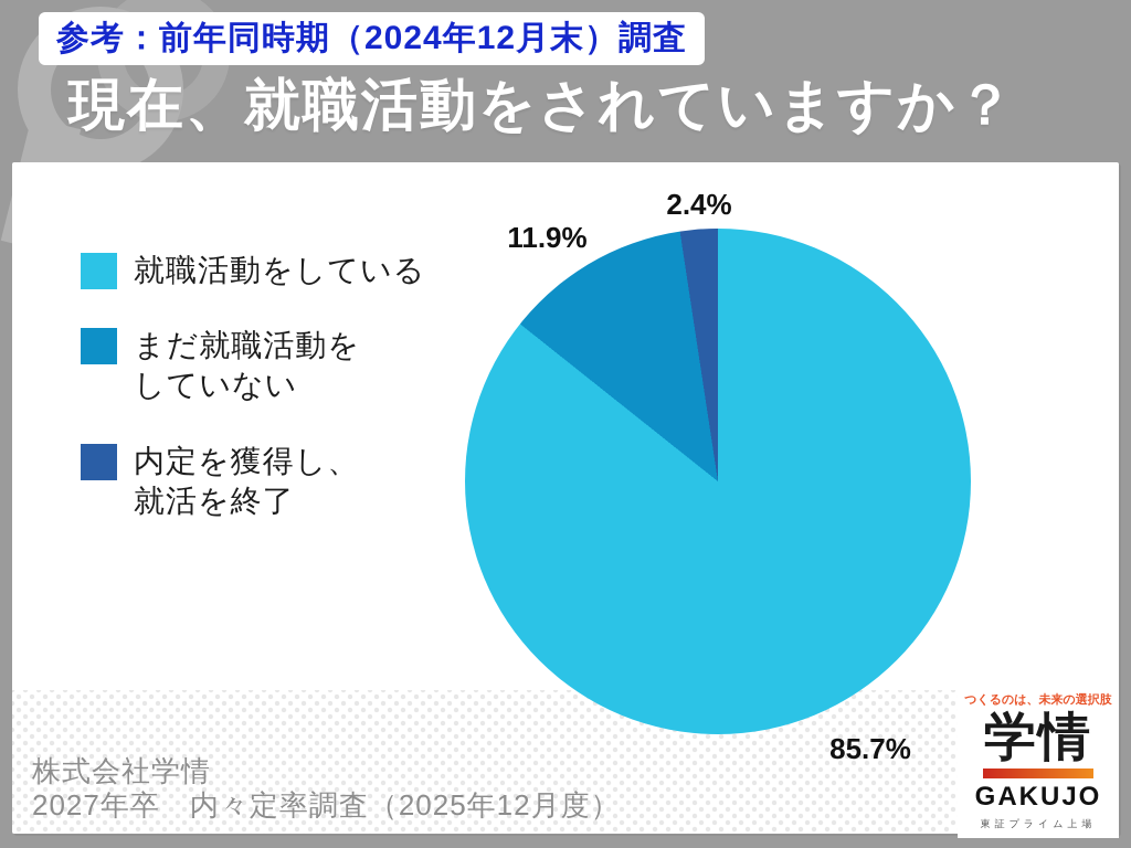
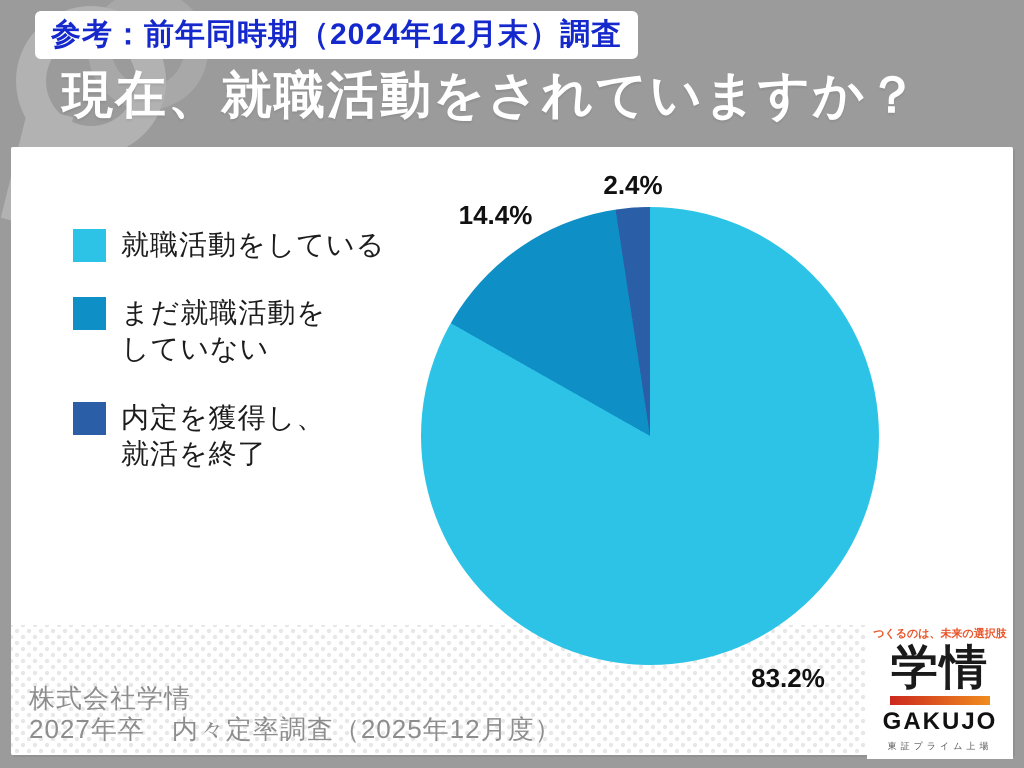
就職活動をしている: 85.7% -> 83.2%
まだ就職活動をしていない: 11.9% -> 14.4%
